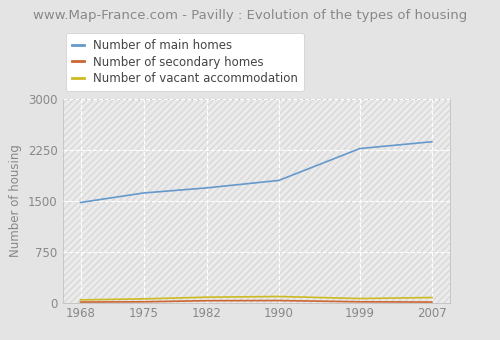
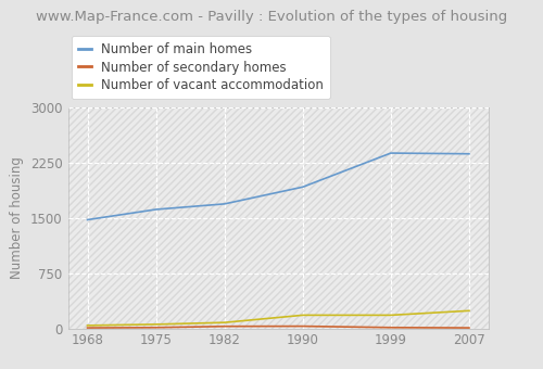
Number of main homes/1990: 1800 -> 1920
Number of vacant accommodation/1990: 90 -> 180
Number of main homes/1999: 2270 -> 2380
Number of vacant accommodation/1999: 60 -> 180
Number of vacant accommodation/2007: 80 -> 240
